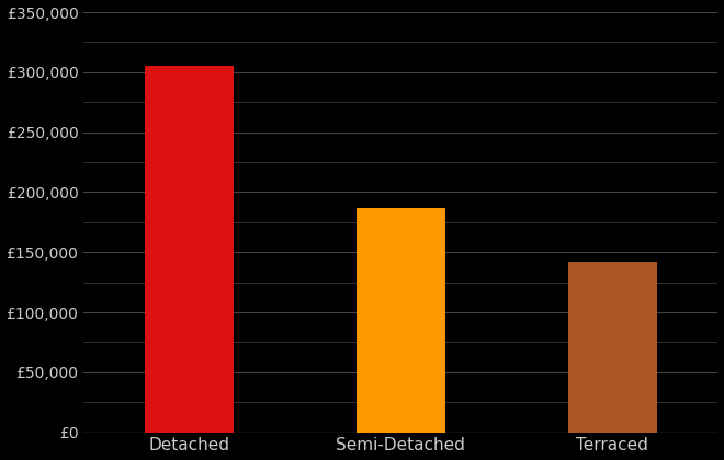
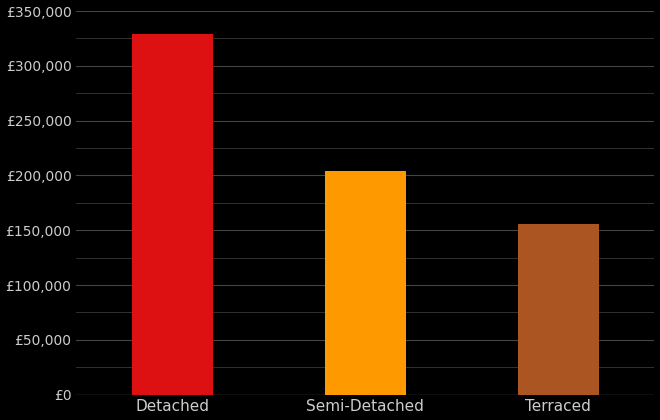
Detached: £305,000 -> £329,000
Semi-Detached: £187,000 -> £204,000
Terraced: £142,000 -> £156,000
